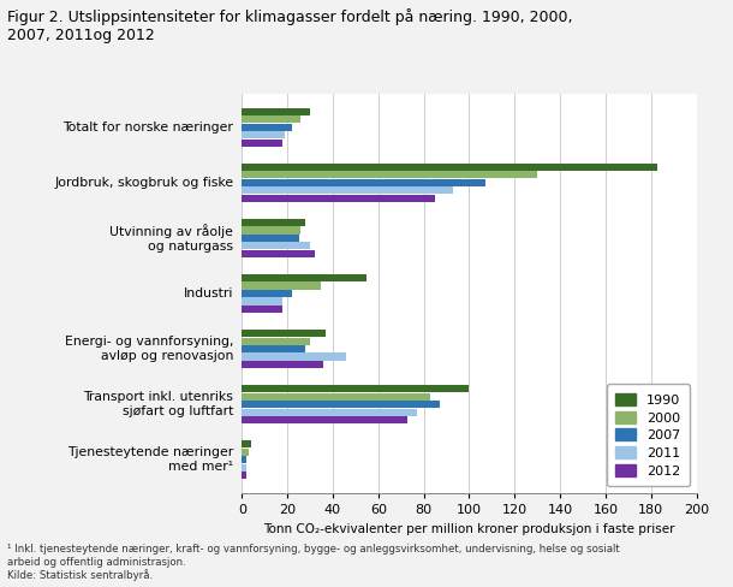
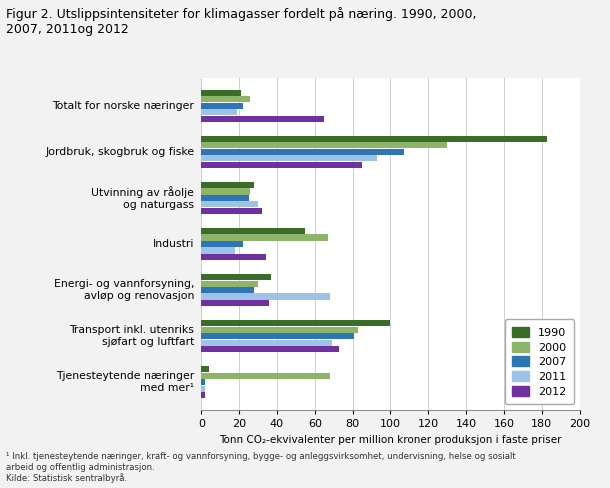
1990/Totalt for norske næringer: 30 -> 21
2012/Totalt for norske næringer: 18 -> 65
2000/Industri: 35 -> 67
2012/Industri: 18 -> 34
2011/Energi- og vannforsyning, avløp og renovasjon: 46 -> 68
2007/Transport inkl. utenriks sjøfart og luftfart: 87 -> 81
2011/Transport inkl. utenriks sjøfart og luftfart: 77 -> 69
2000/Tjenesteytende næringer med mer¹: 3 -> 68
